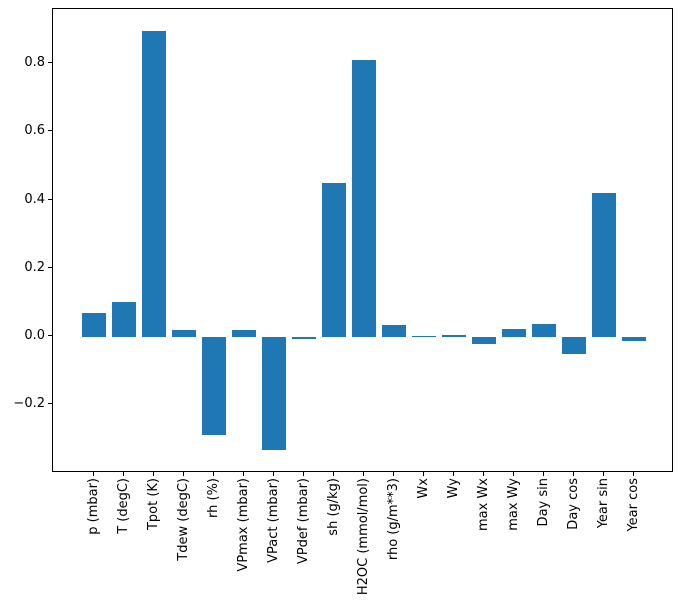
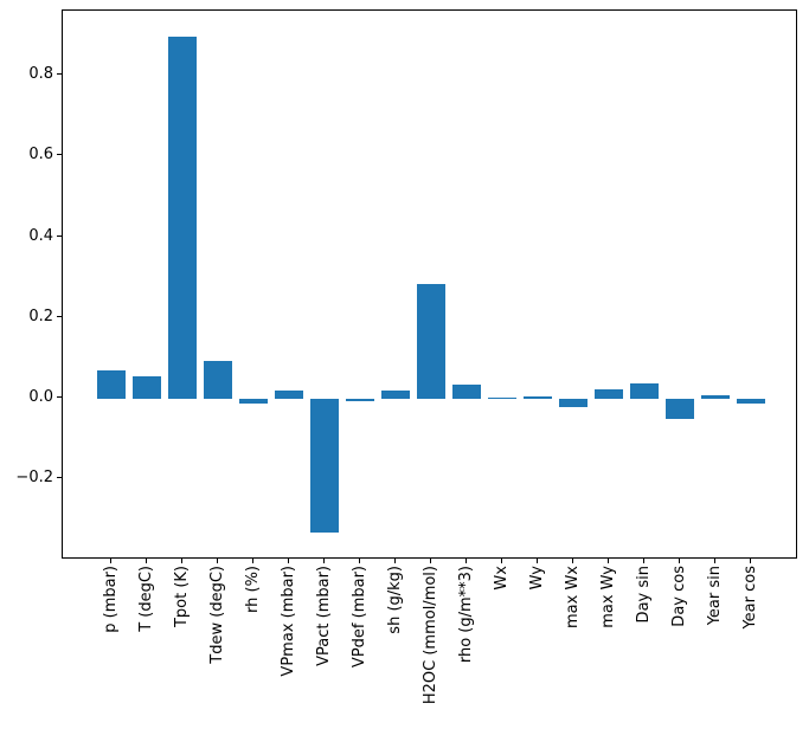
T (degC): 0.10 -> 0.05
Tdew (degC): 0.02 -> 0.09
rh (%): -0.29 -> -0.01
sh (g/kg): 0.45 -> 0.02
H2OC (mmol/mol): 0.81 -> 0.28
Year sin: 0.42 -> 0.01
